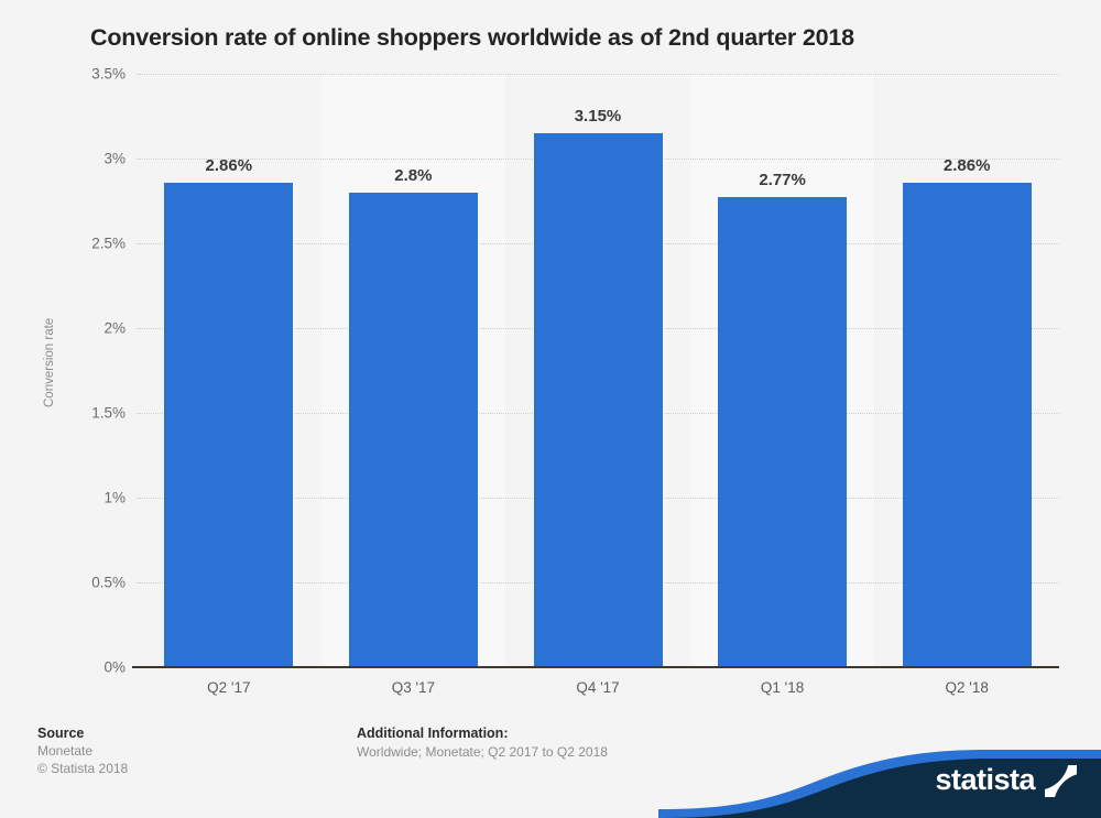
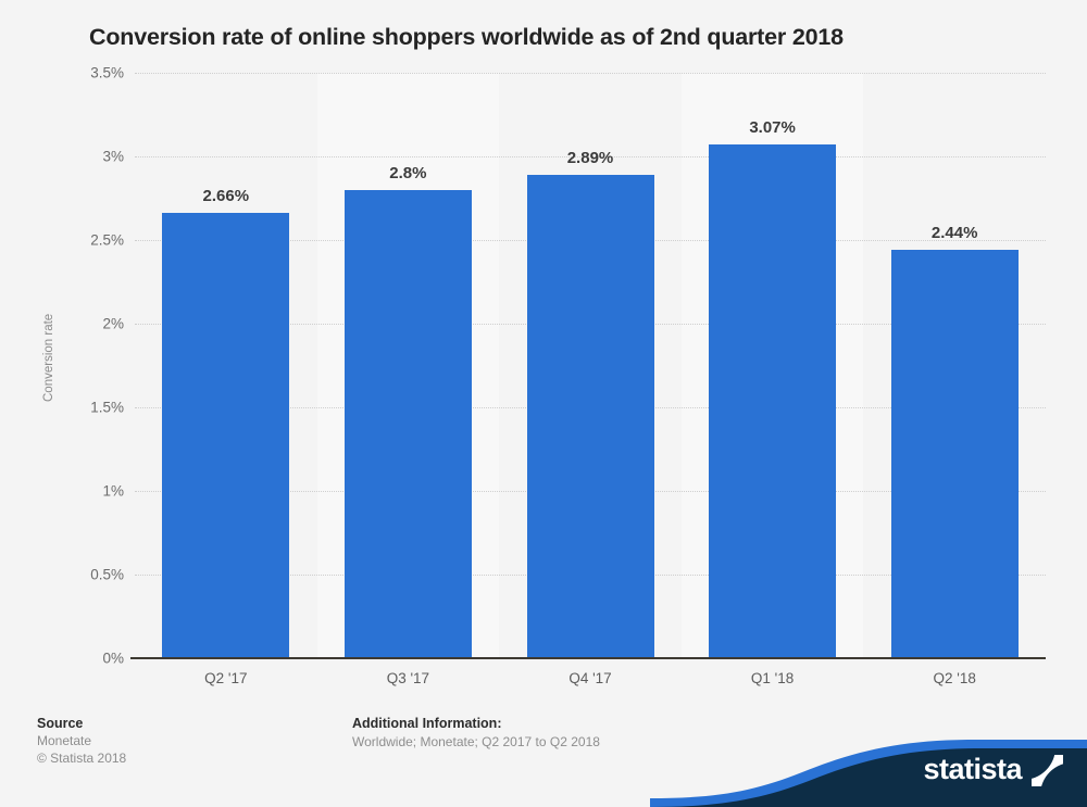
Q2 '17: 2.86% -> 2.66%
Q4 '17: 3.15% -> 2.89%
Q1 '18: 2.77% -> 3.07%
Q2 '18: 2.86% -> 2.44%
